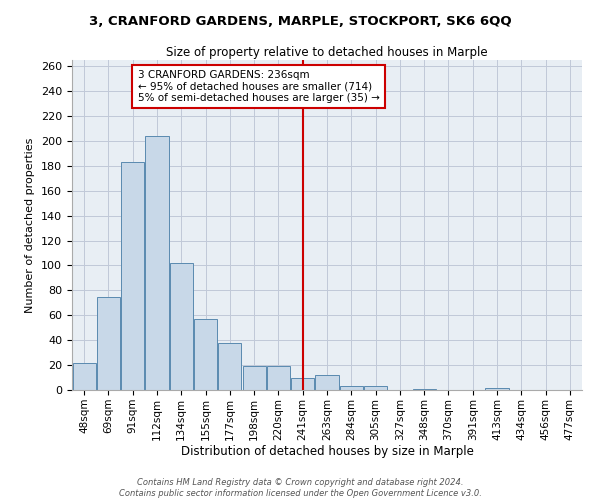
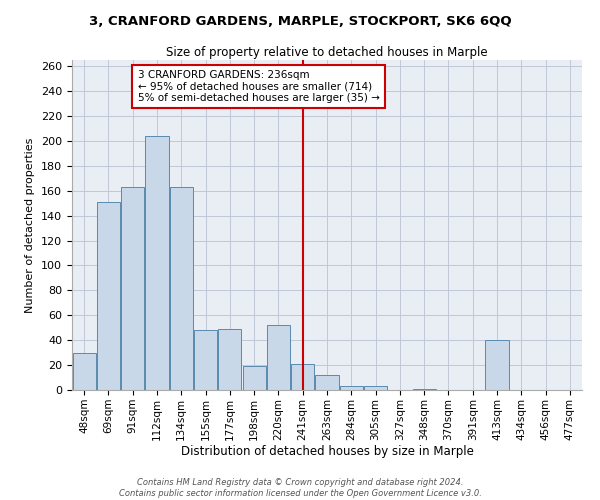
48sqm: 22 -> 30
69sqm: 75 -> 151
91sqm: 183 -> 163
134sqm: 102 -> 163
155sqm: 57 -> 48
177sqm: 38 -> 49
220sqm: 19 -> 52
241sqm: 10 -> 21
413sqm: 2 -> 40
